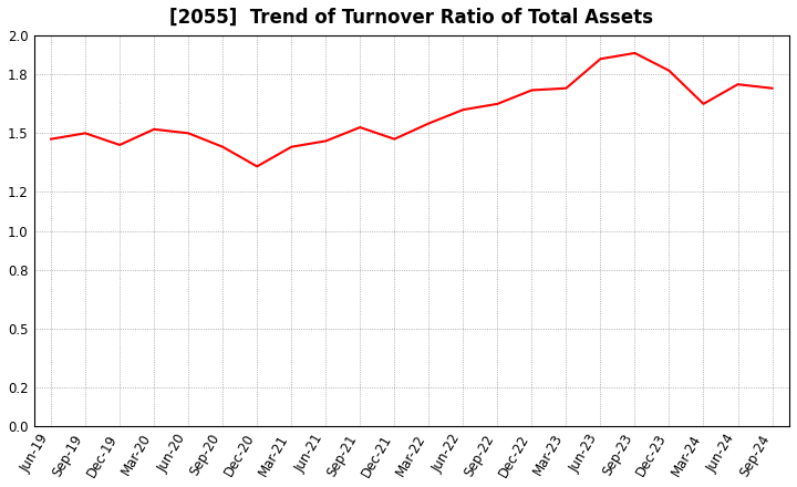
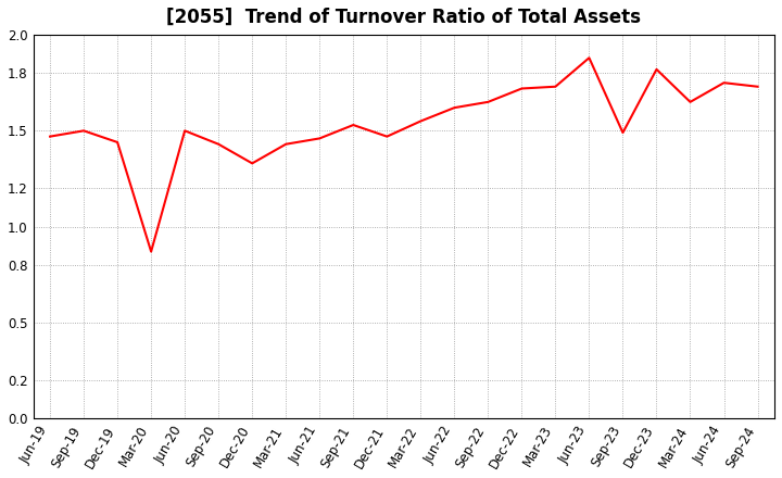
Mar-20: 1.52 -> 0.87
Sep-23: 1.91 -> 1.49
